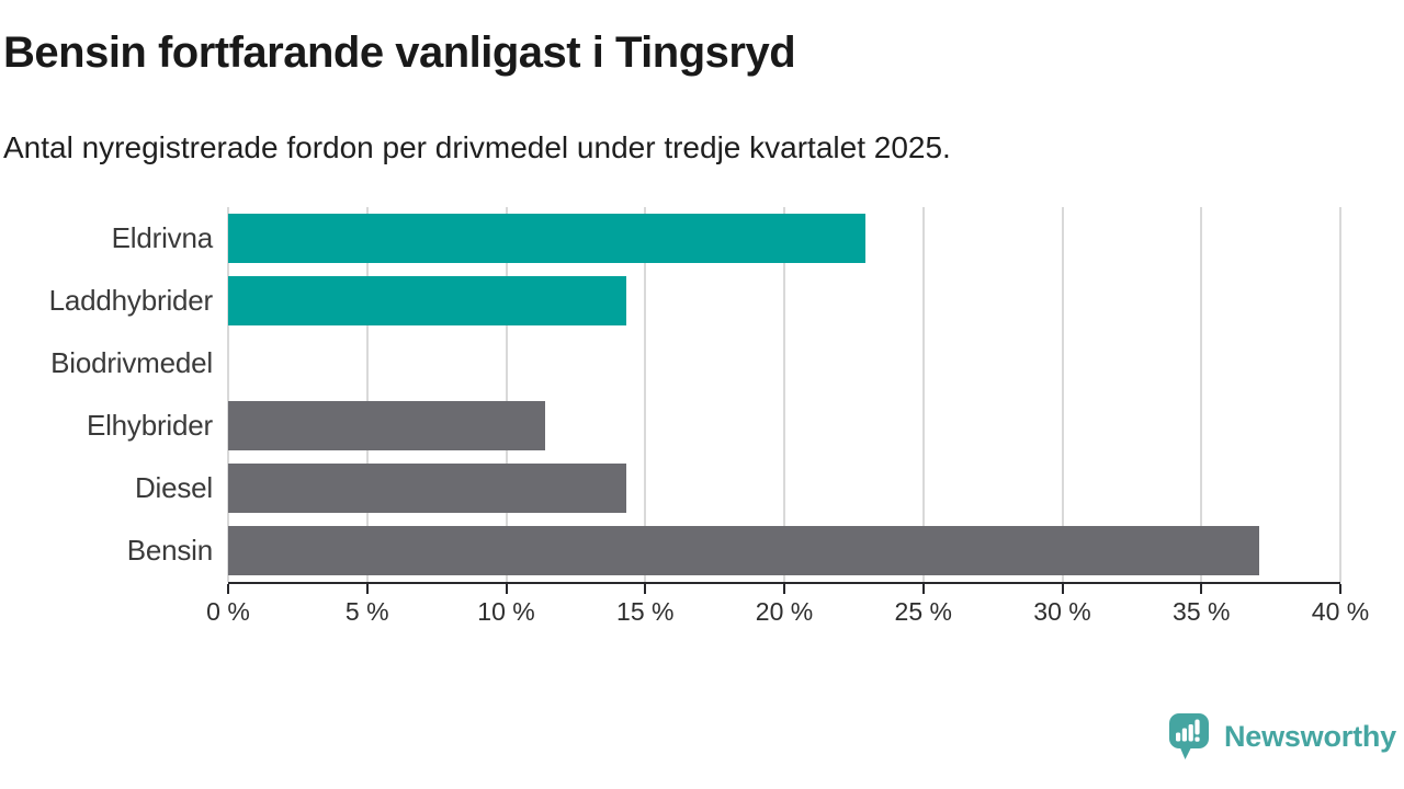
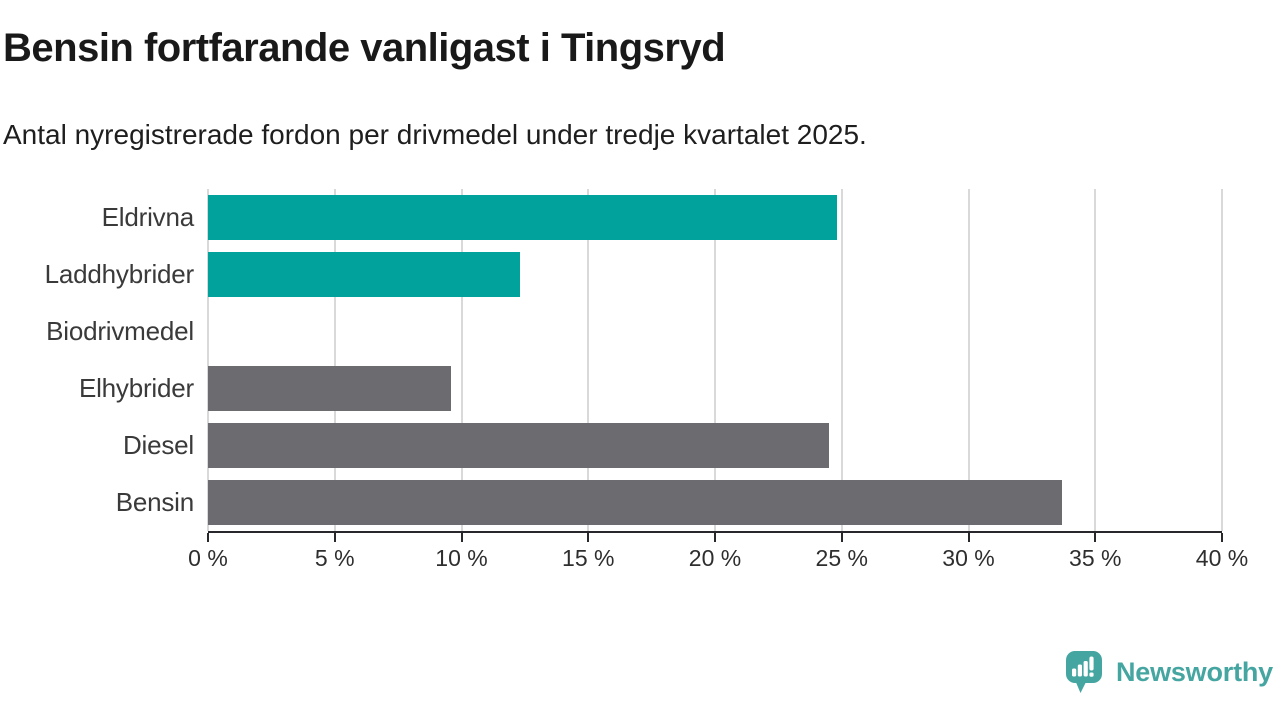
Eldrivna: 22.9% -> 24.8%
Laddhybrider: 14.3% -> 12.3%
Elhybrider: 11.4% -> 9.6%
Diesel: 14.3% -> 24.5%
Bensin: 37.1% -> 33.7%
